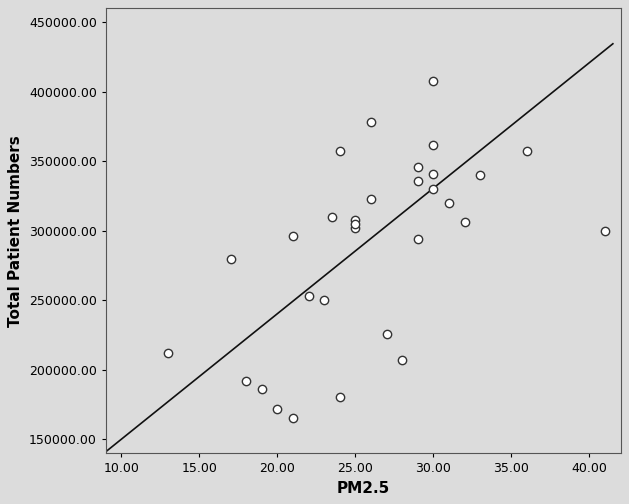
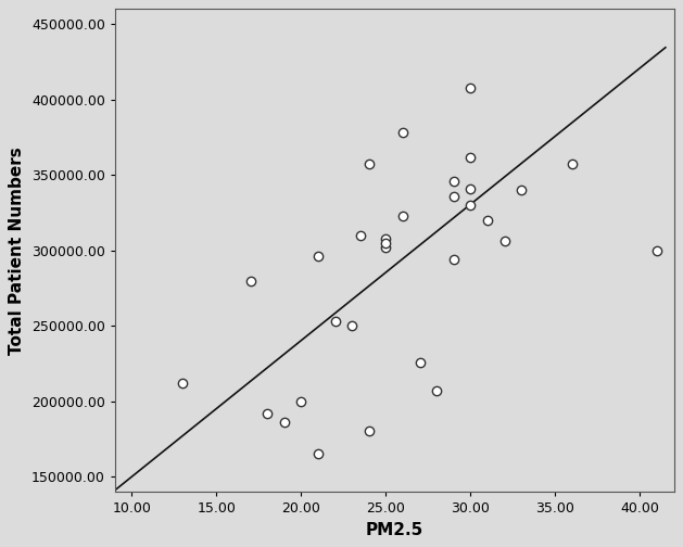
20.00: 172000 -> 200000
